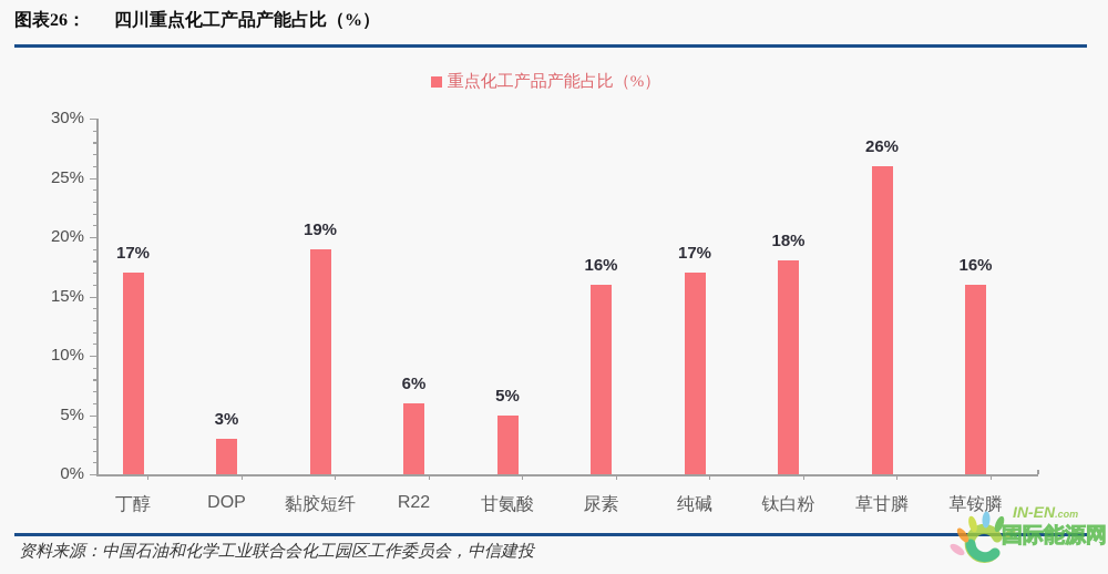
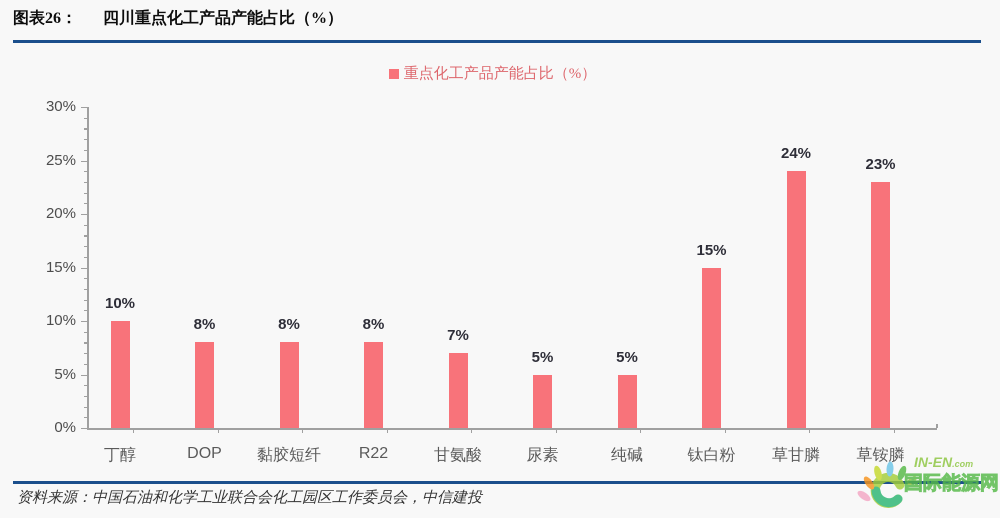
丁醇: 17% -> 10%
DOP: 3% -> 8%
黏胶短纤: 19% -> 8%
R22: 6% -> 8%
甘氨酸: 5% -> 7%
尿素: 16% -> 5%
纯碱: 17% -> 5%
钛白粉: 18% -> 15%
草甘膦: 26% -> 24%
草铵膦: 16% -> 23%
